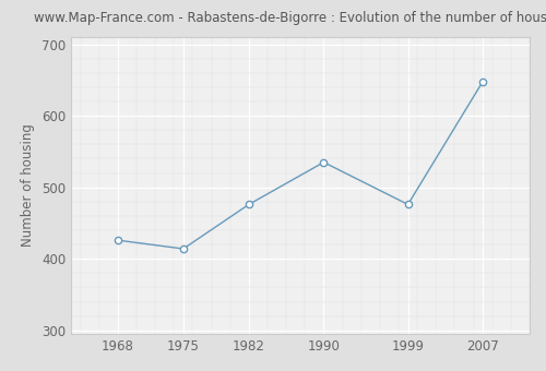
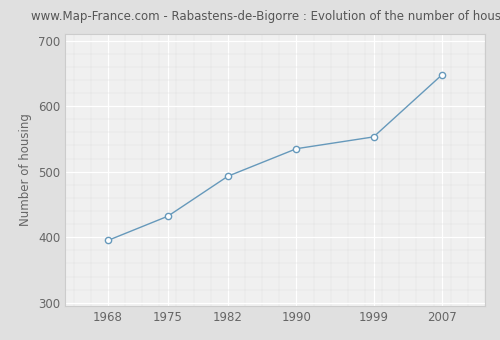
1968: 426 -> 395
1975: 414 -> 432
1982: 476 -> 493
1999: 476 -> 553
